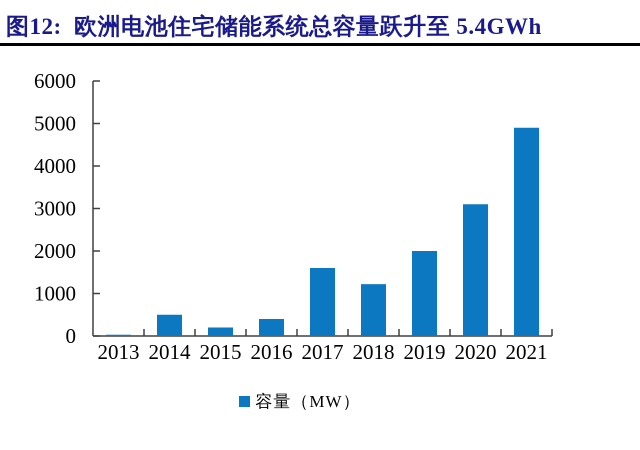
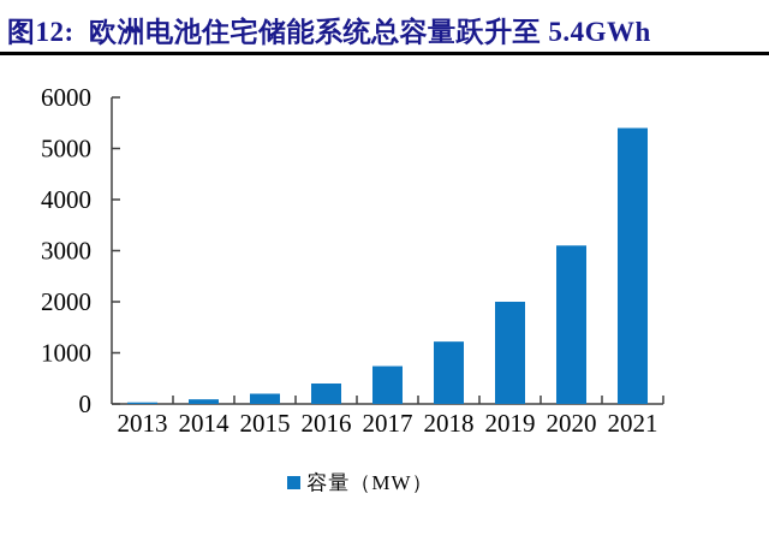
2014: 500 -> 100
2017: 1600 -> 700
2021: 4900 -> 5400
